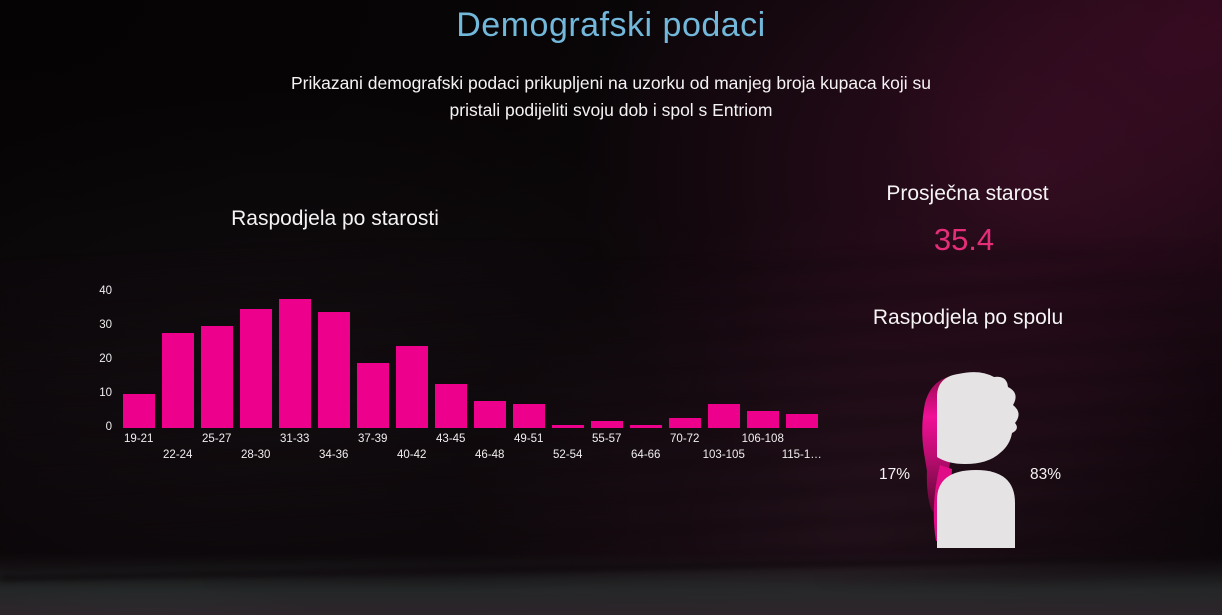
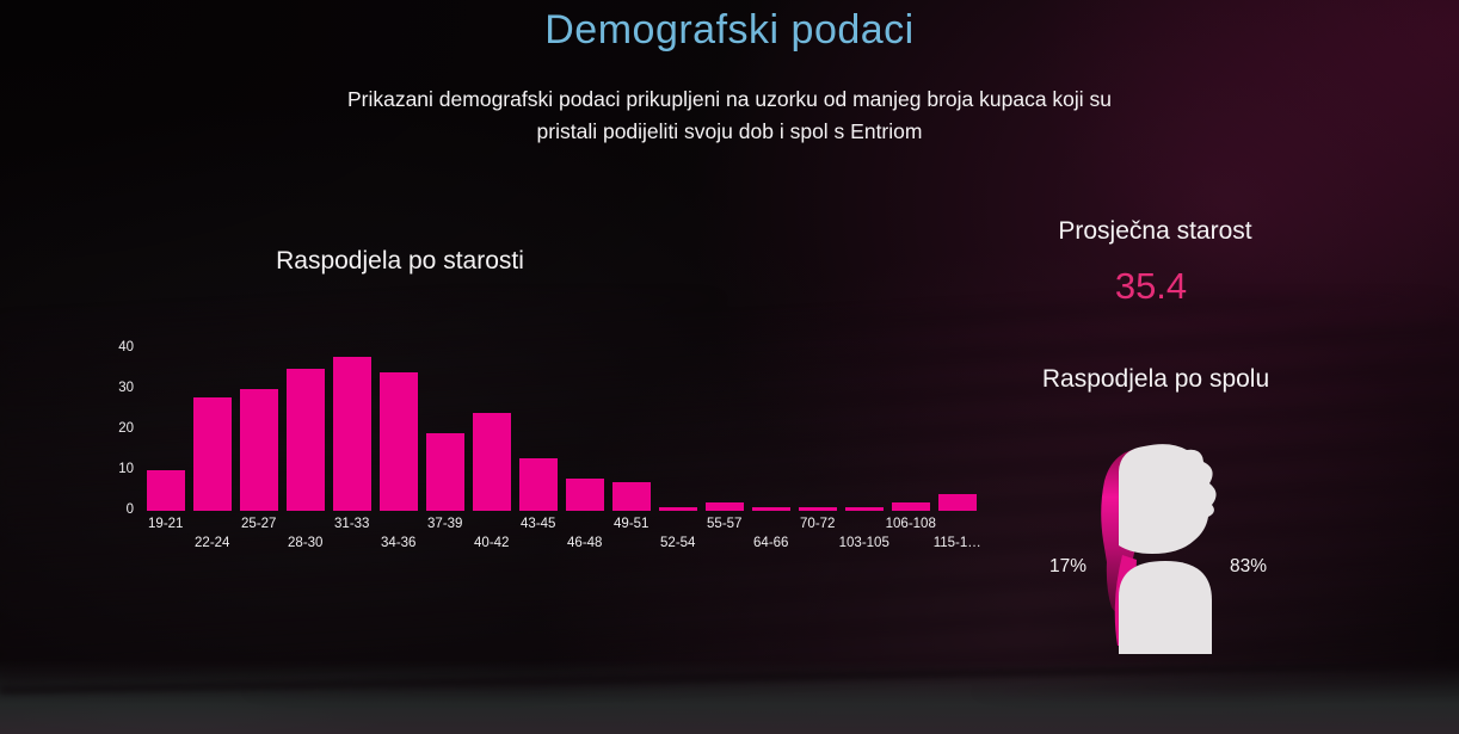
70-72: 3 -> 1
103-105: 7 -> 1
106-108: 5 -> 2
